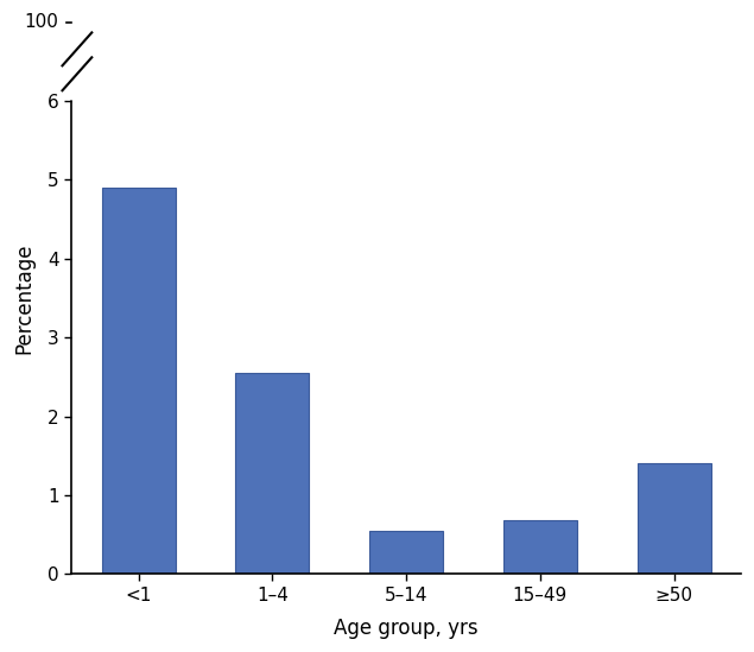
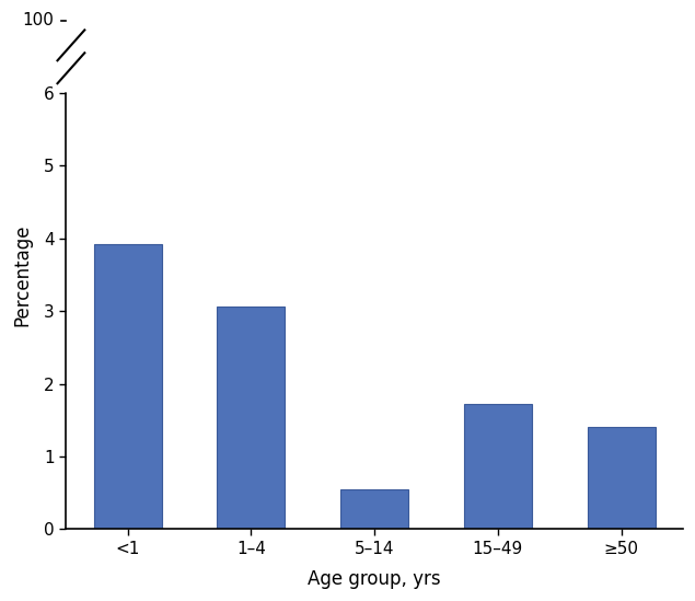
<1: 4.90 -> 3.92
1–4: 2.55 -> 3.06
15–49: 0.68 -> 1.72
